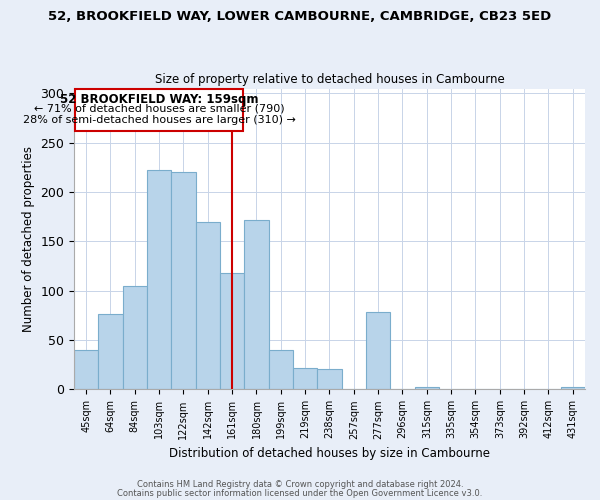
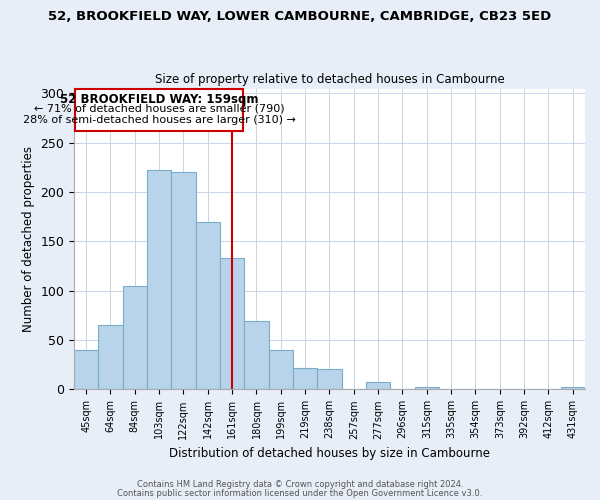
64sqm: 76 -> 65
161sqm: 118 -> 133
180sqm: 172 -> 69
277sqm: 78 -> 8
